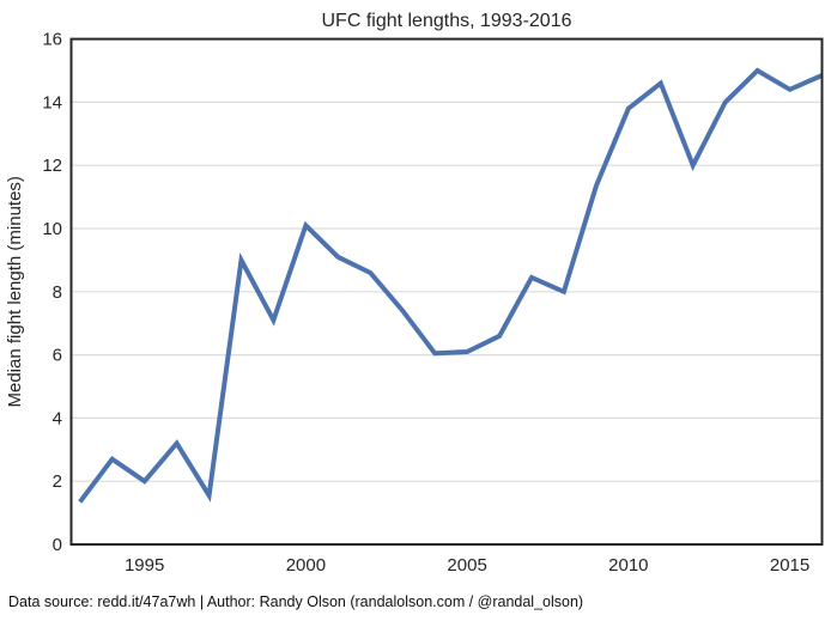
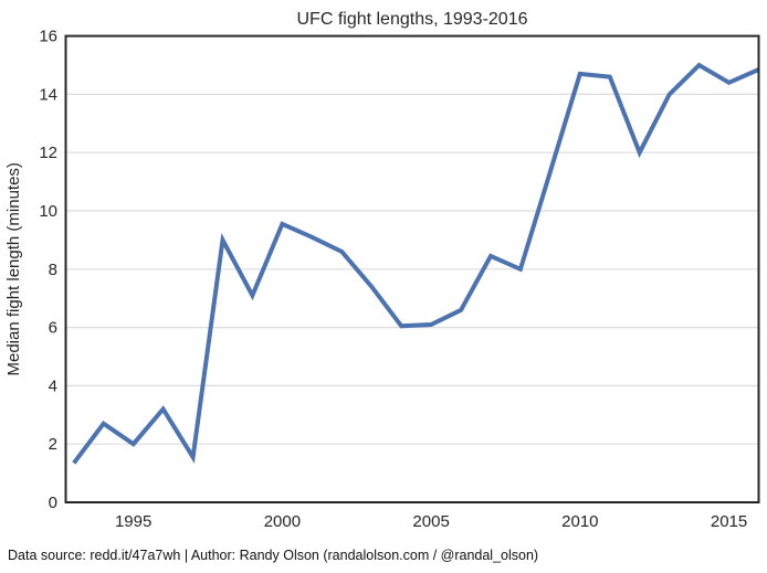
2000: 10.1 -> 9.6
2010: 13.8 -> 14.7
